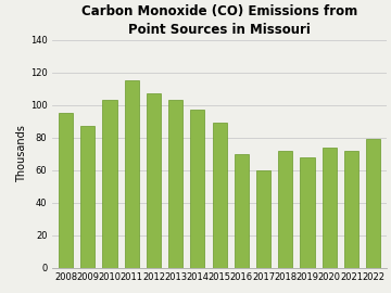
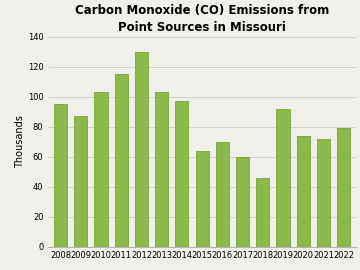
2012: 107 -> 130
2015: 89 -> 64
2018: 72 -> 46
2019: 68 -> 92
